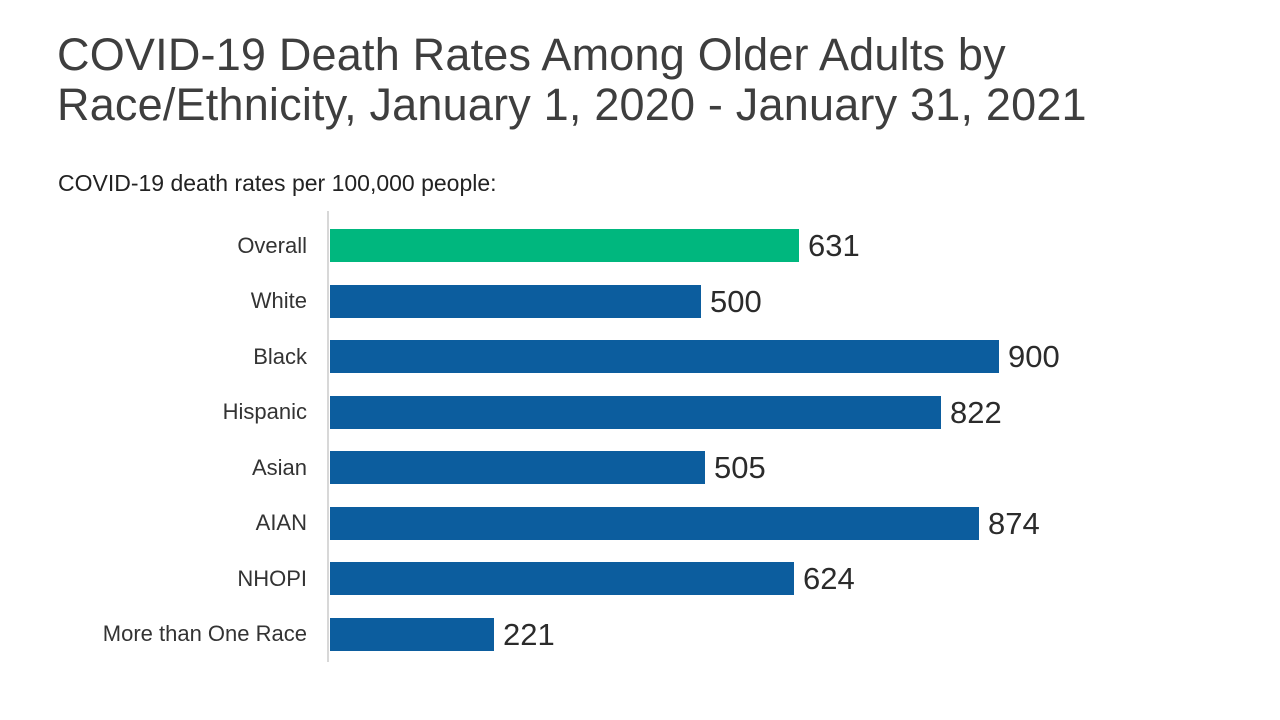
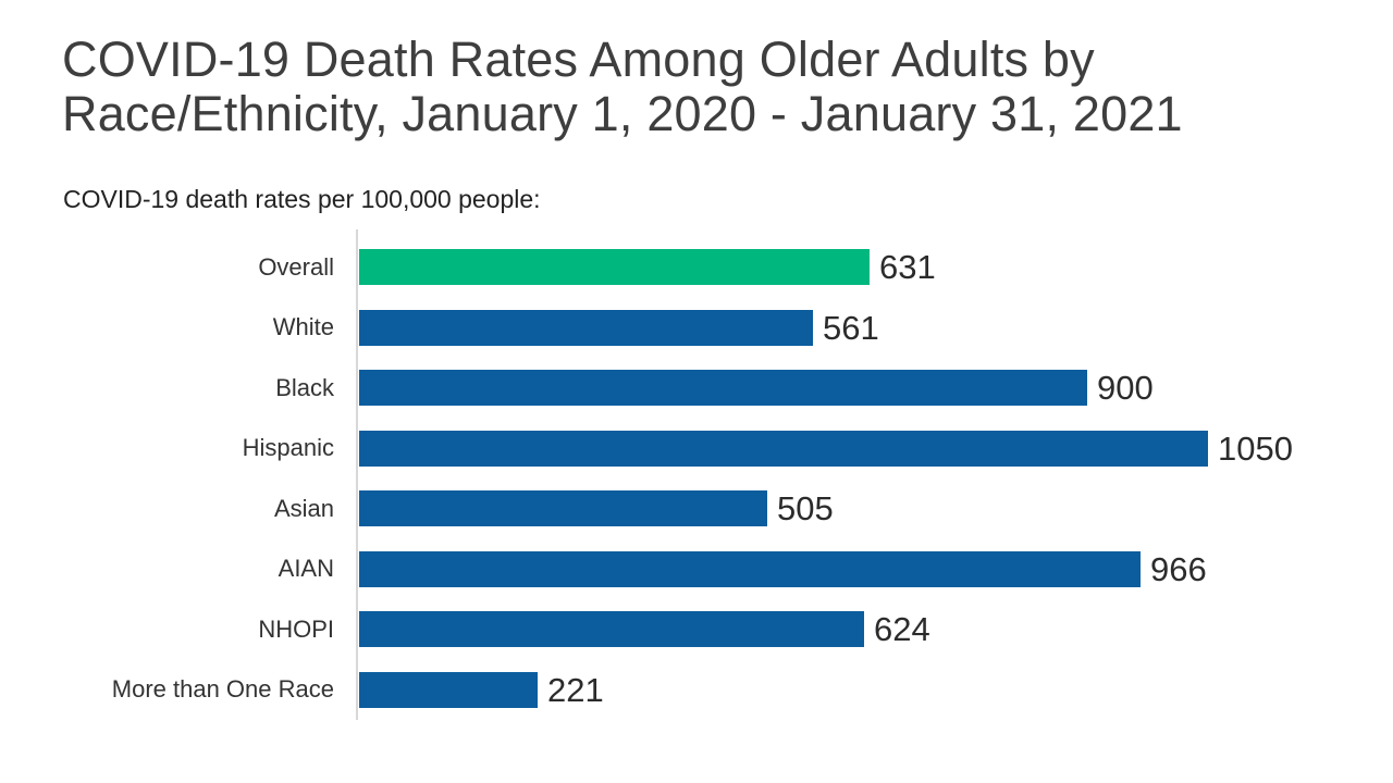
White: 500 -> 561
Hispanic: 822 -> 1050
AIAN: 874 -> 966
